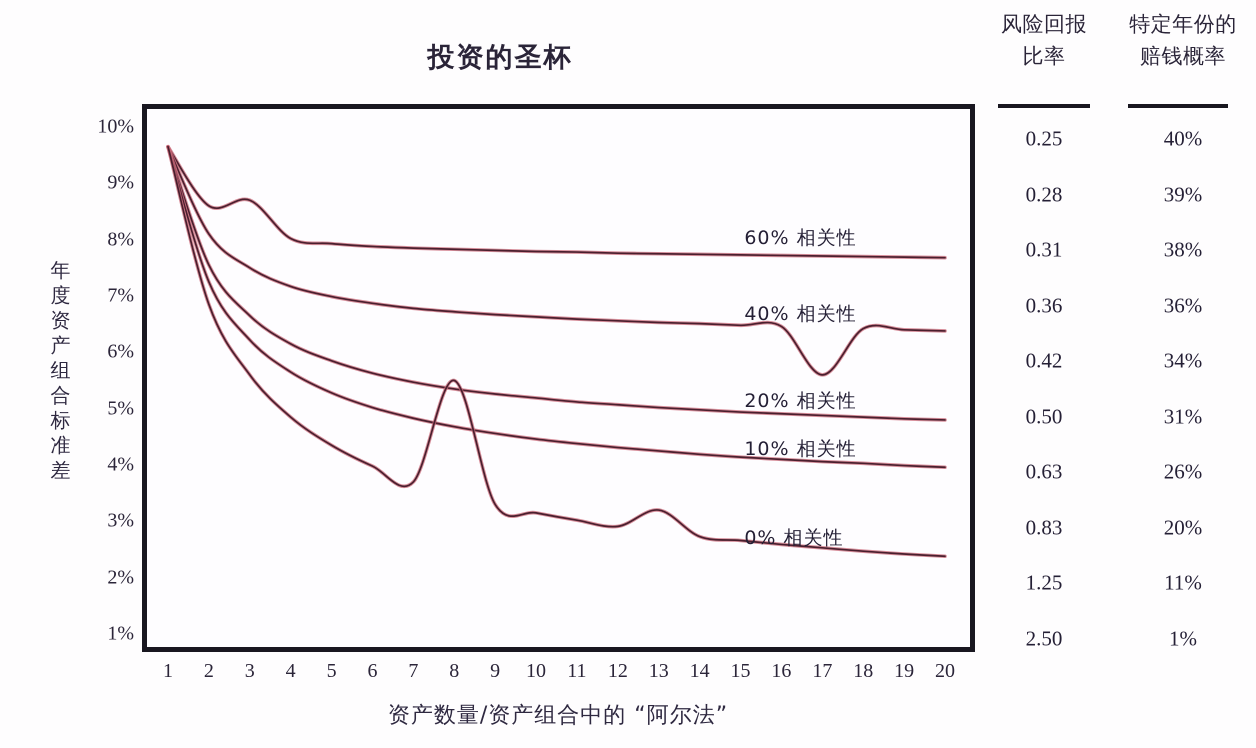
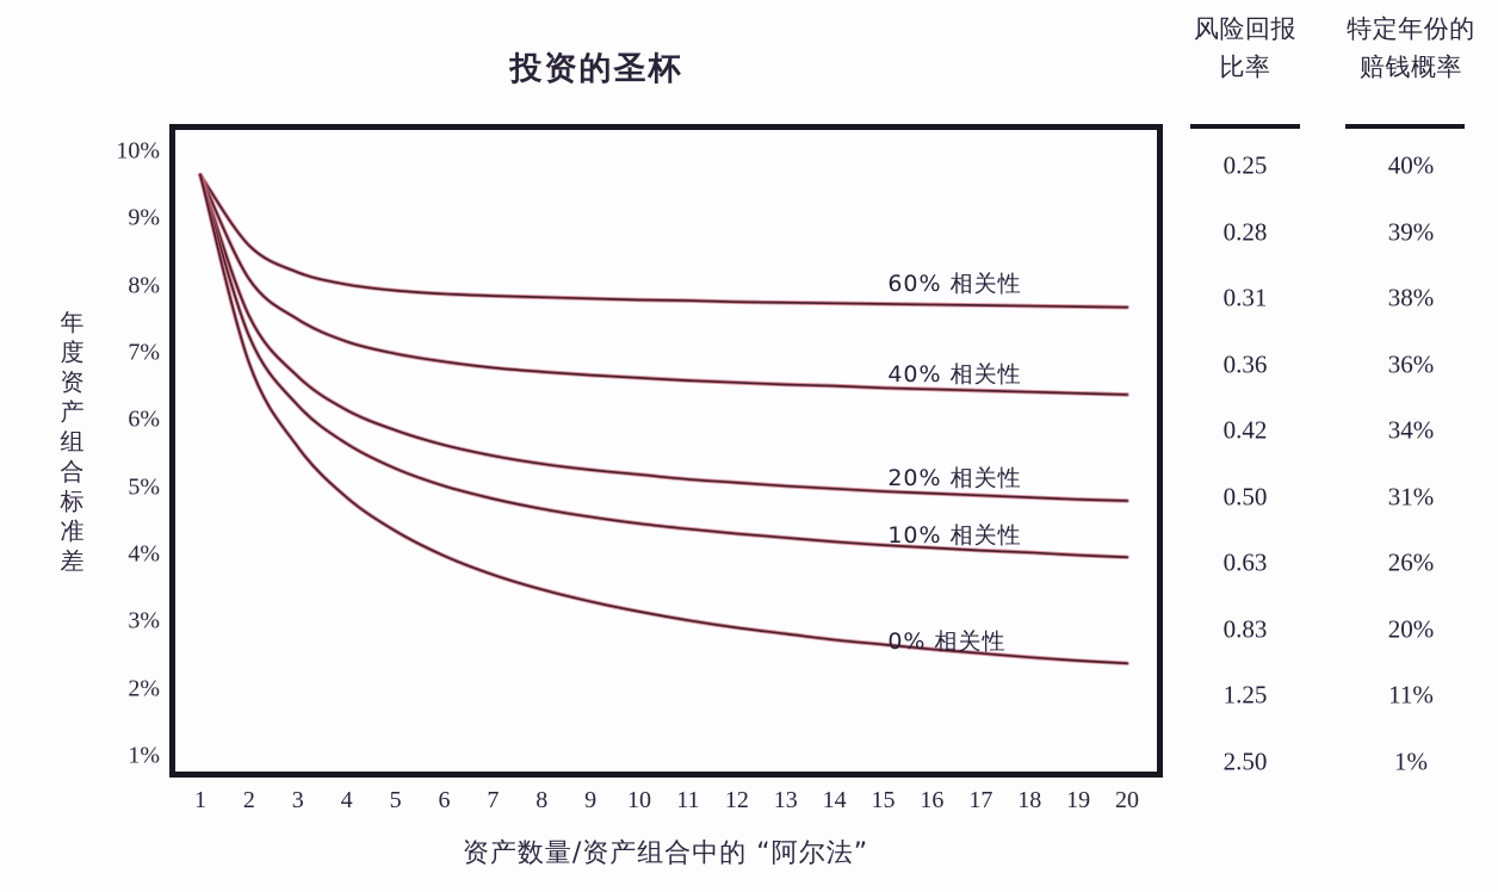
60% 相关性/3: 8.7% -> 8.2%
0% 相关性/8: 5.5% -> 3.5%
0% 相关性/13: 3.2% -> 2.8%
40% 相关性/17: 5.6% -> 6.4%
